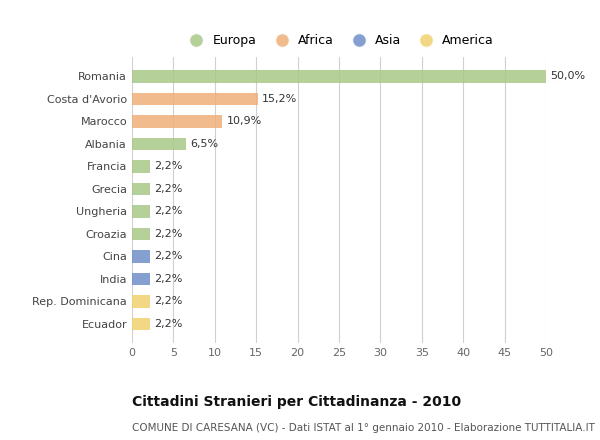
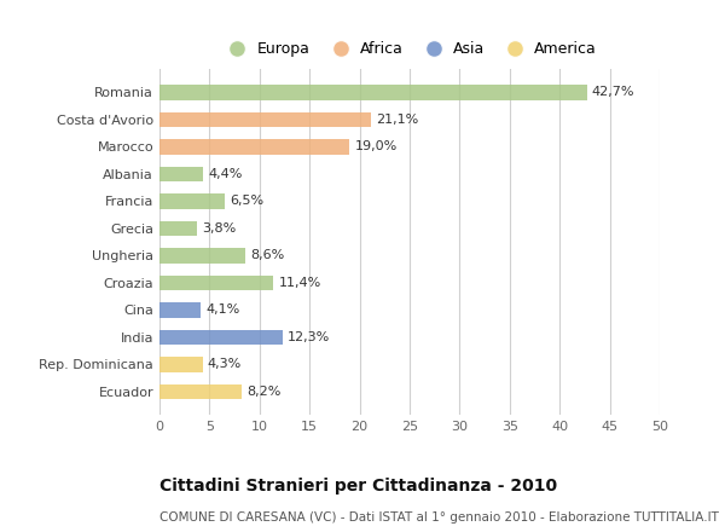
Romania: 50,0% -> 42,7%
Costa d'Avorio: 15,2% -> 21,1%
Marocco: 10,9% -> 19,0%
Albania: 6,5% -> 4,4%
Francia: 2,2% -> 6,5%
Grecia: 2,2% -> 3,8%
Ungheria: 2,2% -> 8,6%
Croazia: 2,2% -> 11,4%
Cina: 2,2% -> 4,1%
India: 2,2% -> 12,3%
Rep. Dominicana: 2,2% -> 4,3%
Ecuador: 2,2% -> 8,2%
